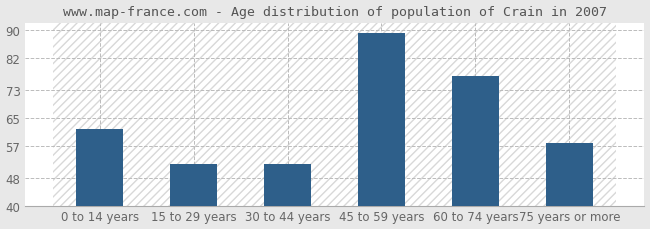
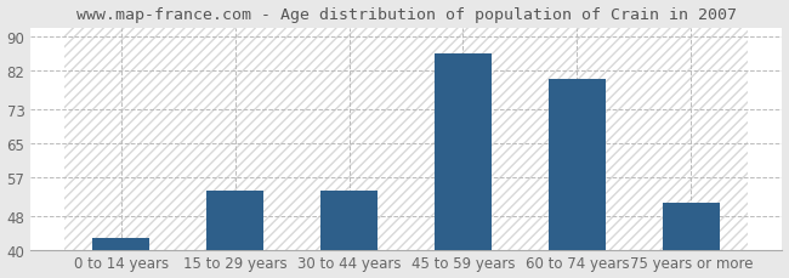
0 to 14 years: 62 -> 43
15 to 29 years: 52 -> 54
30 to 44 years: 52 -> 54
45 to 59 years: 89 -> 86
60 to 74 years: 77 -> 80
75 years or more: 58 -> 51
